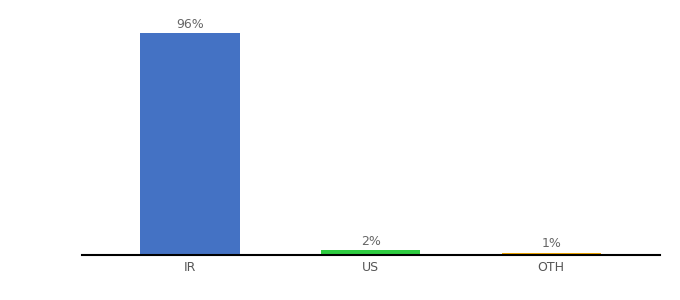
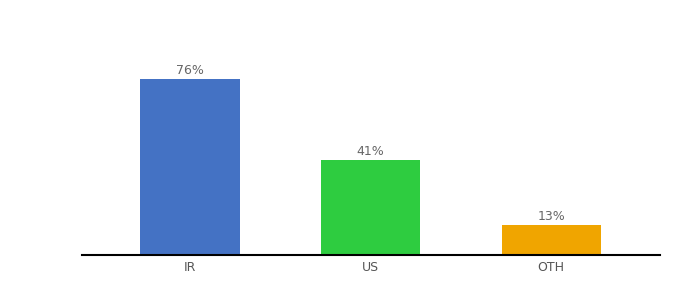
IR: 96% -> 76%
US: 2% -> 41%
OTH: 1% -> 13%
